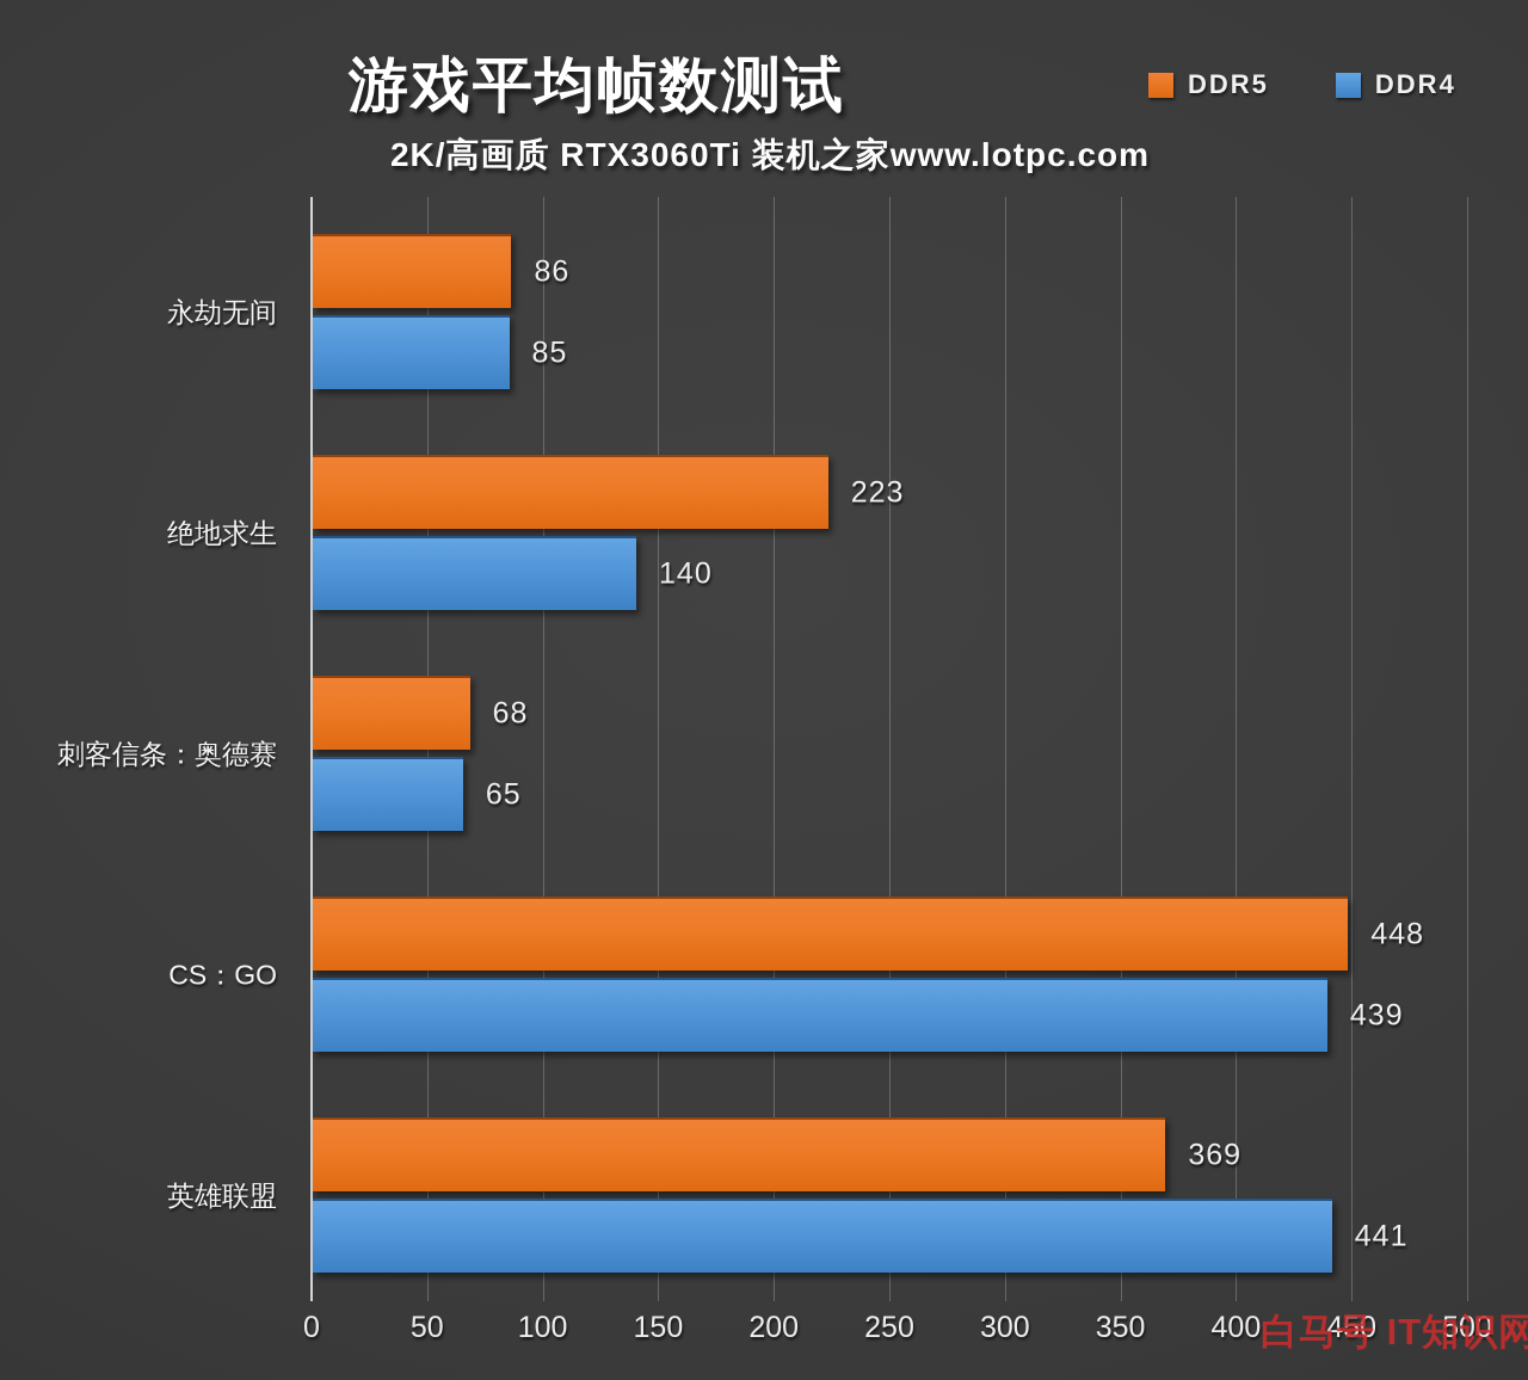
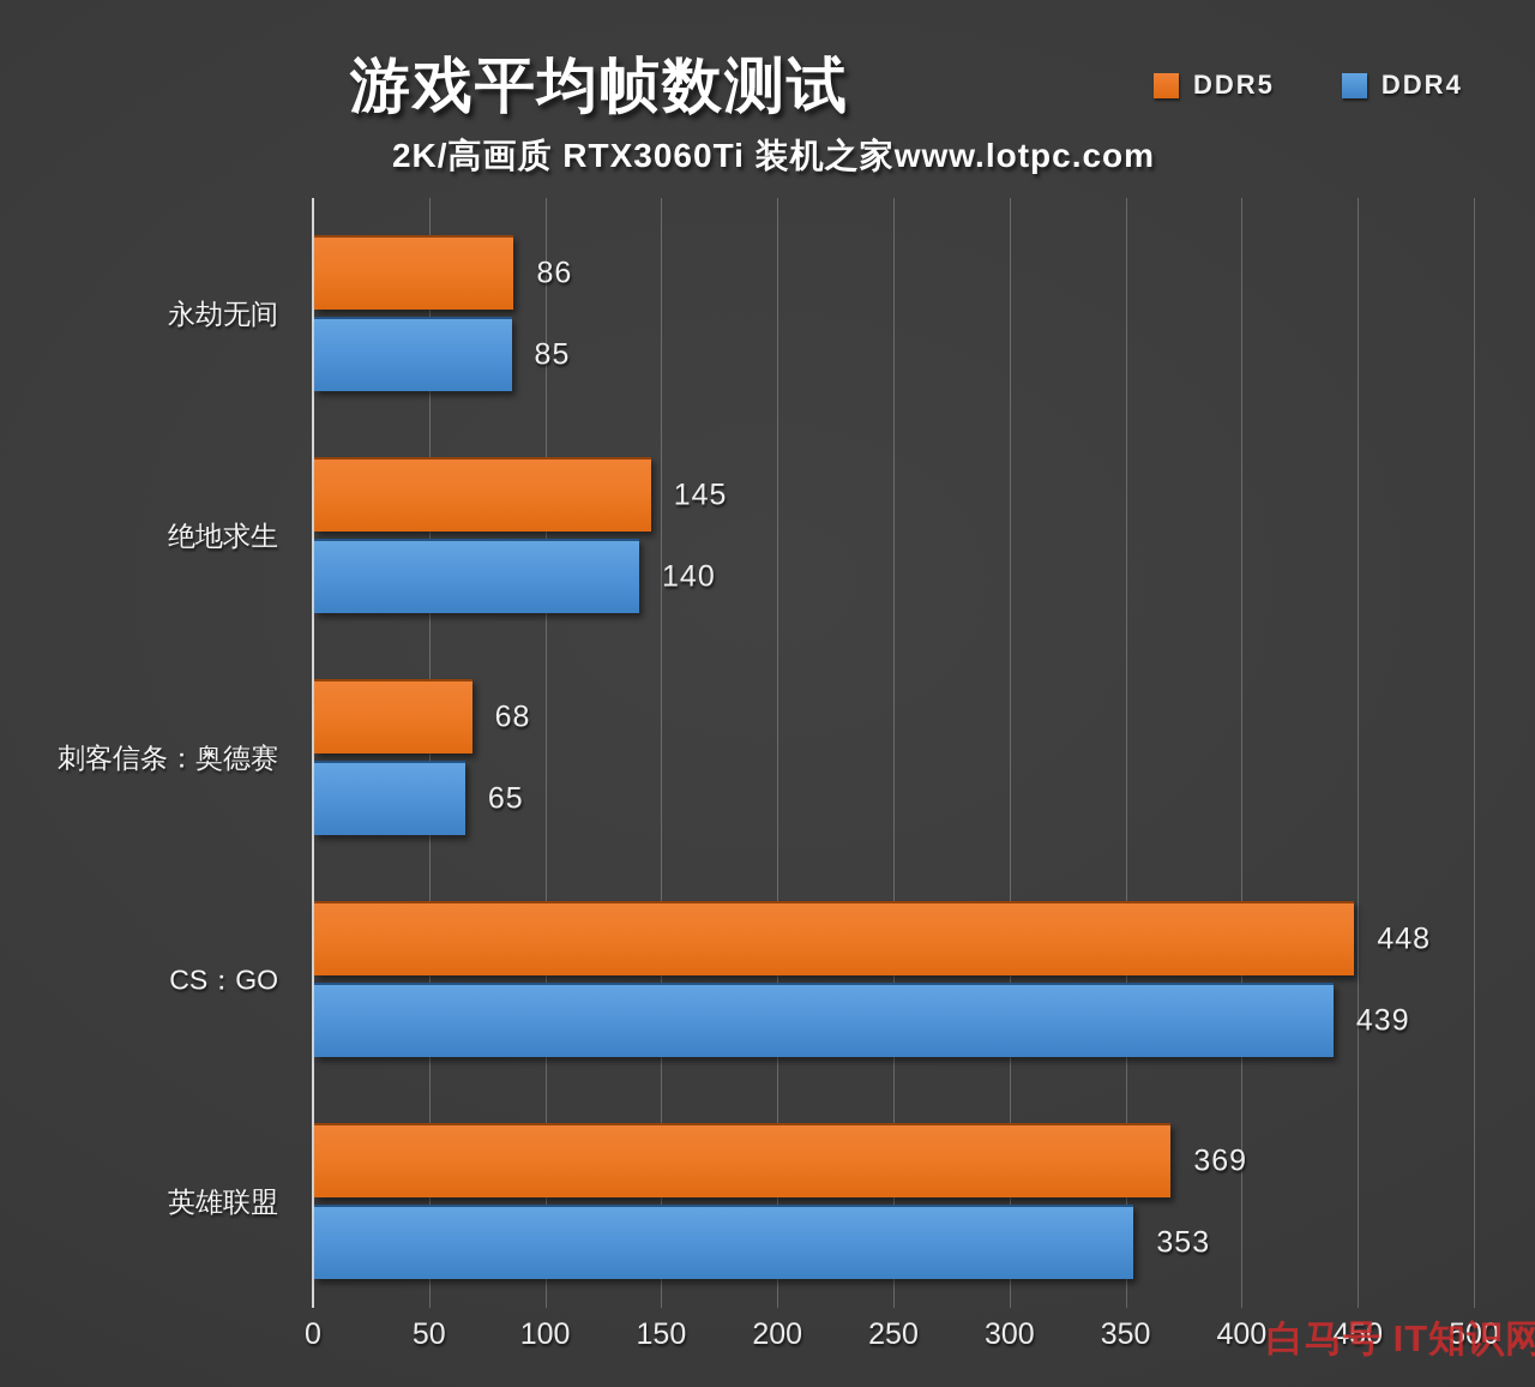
DDR5/绝地求生: 223 -> 145
DDR4/英雄联盟: 441 -> 353
